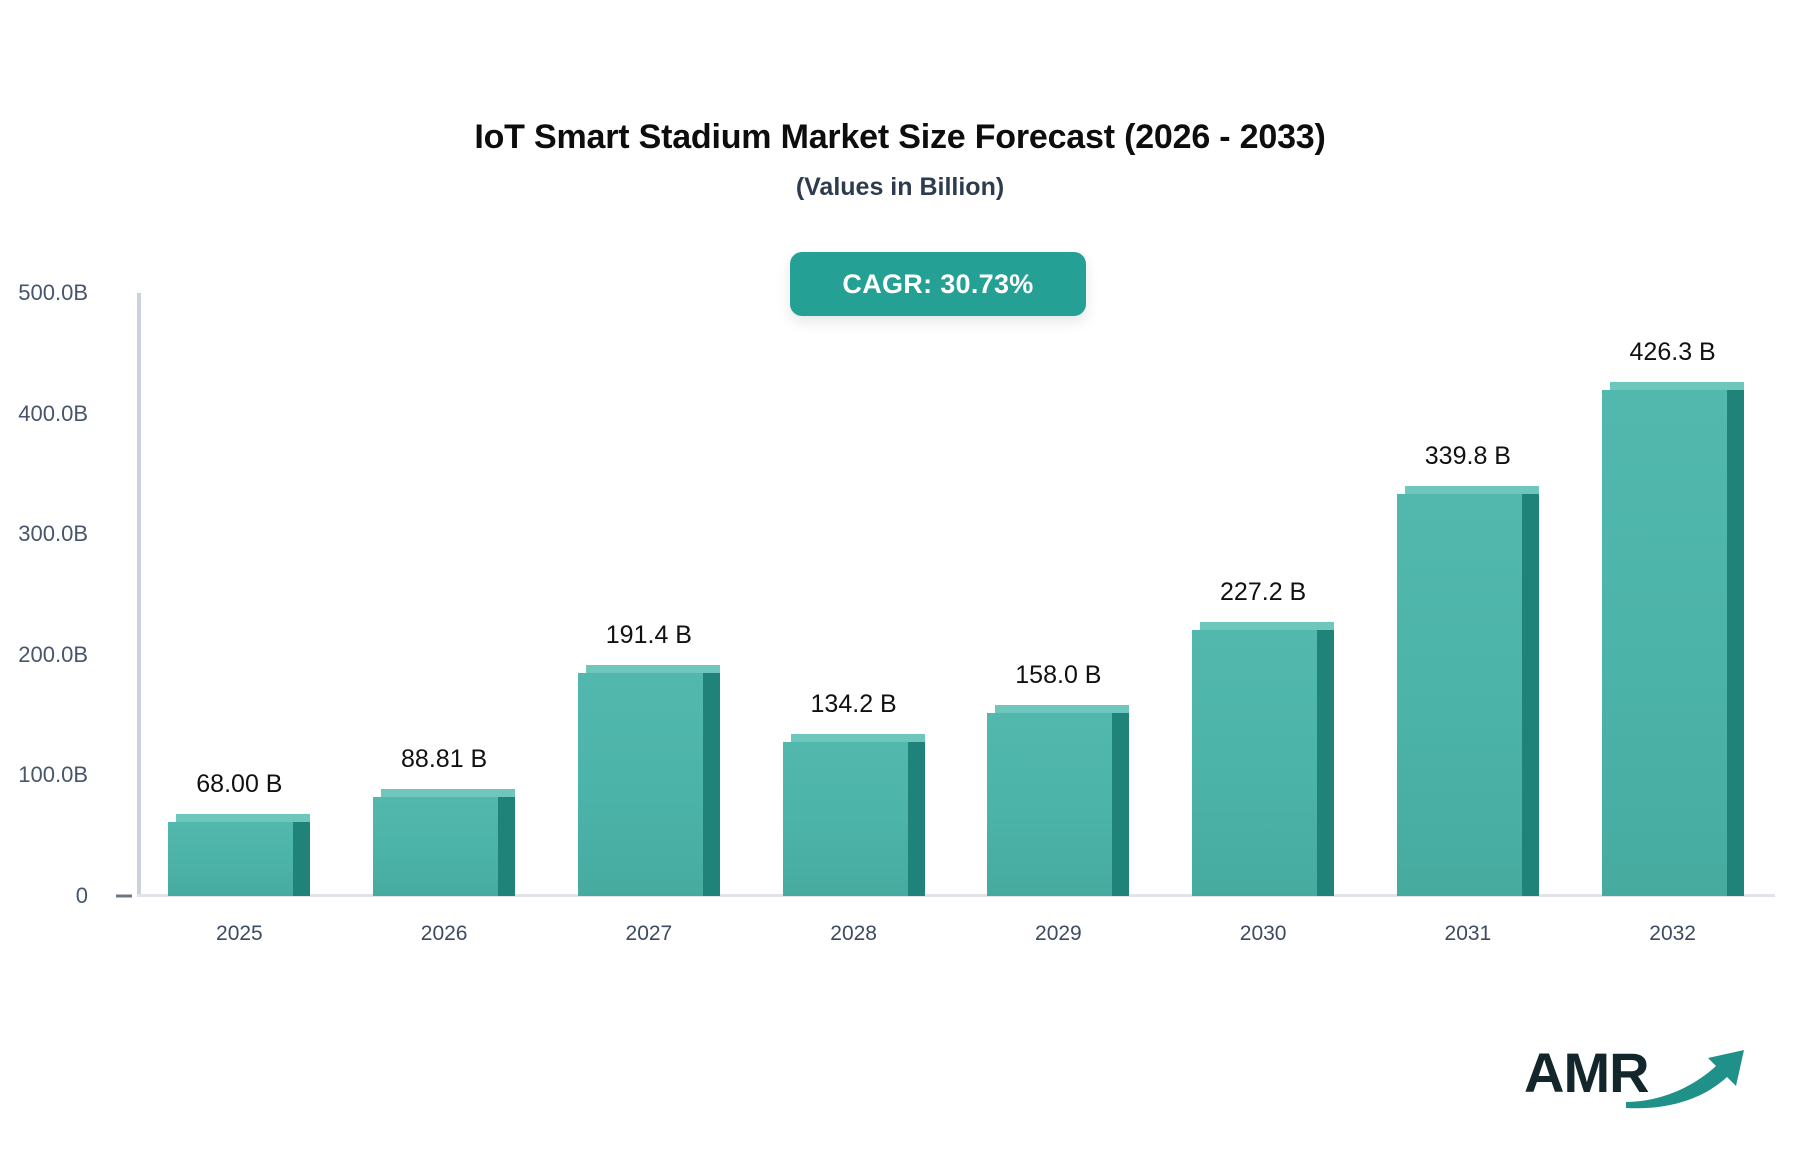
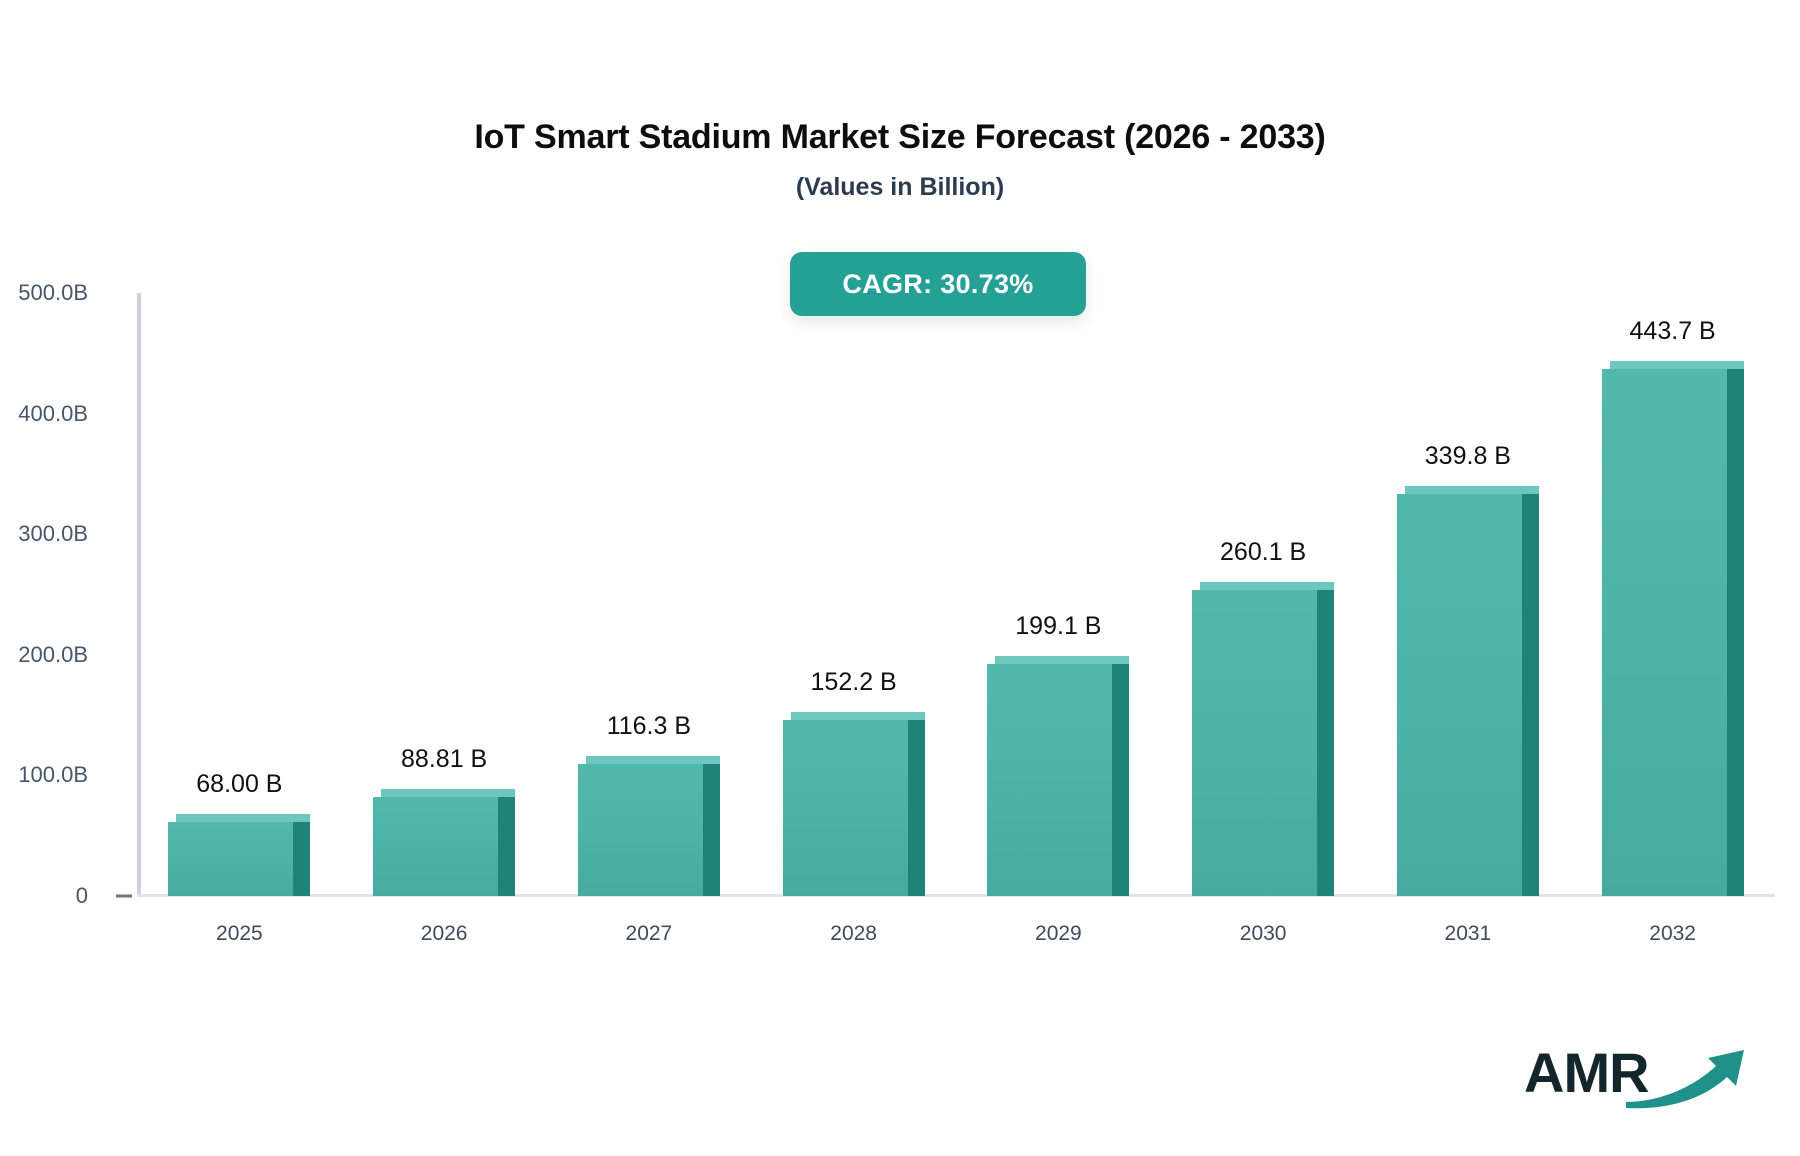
2027: 191.4 -> 116.3
2028: 134.2 -> 152.2
2029: 158.0 -> 199.1
2030: 227.2 -> 260.1
2032: 426.3 -> 443.7
